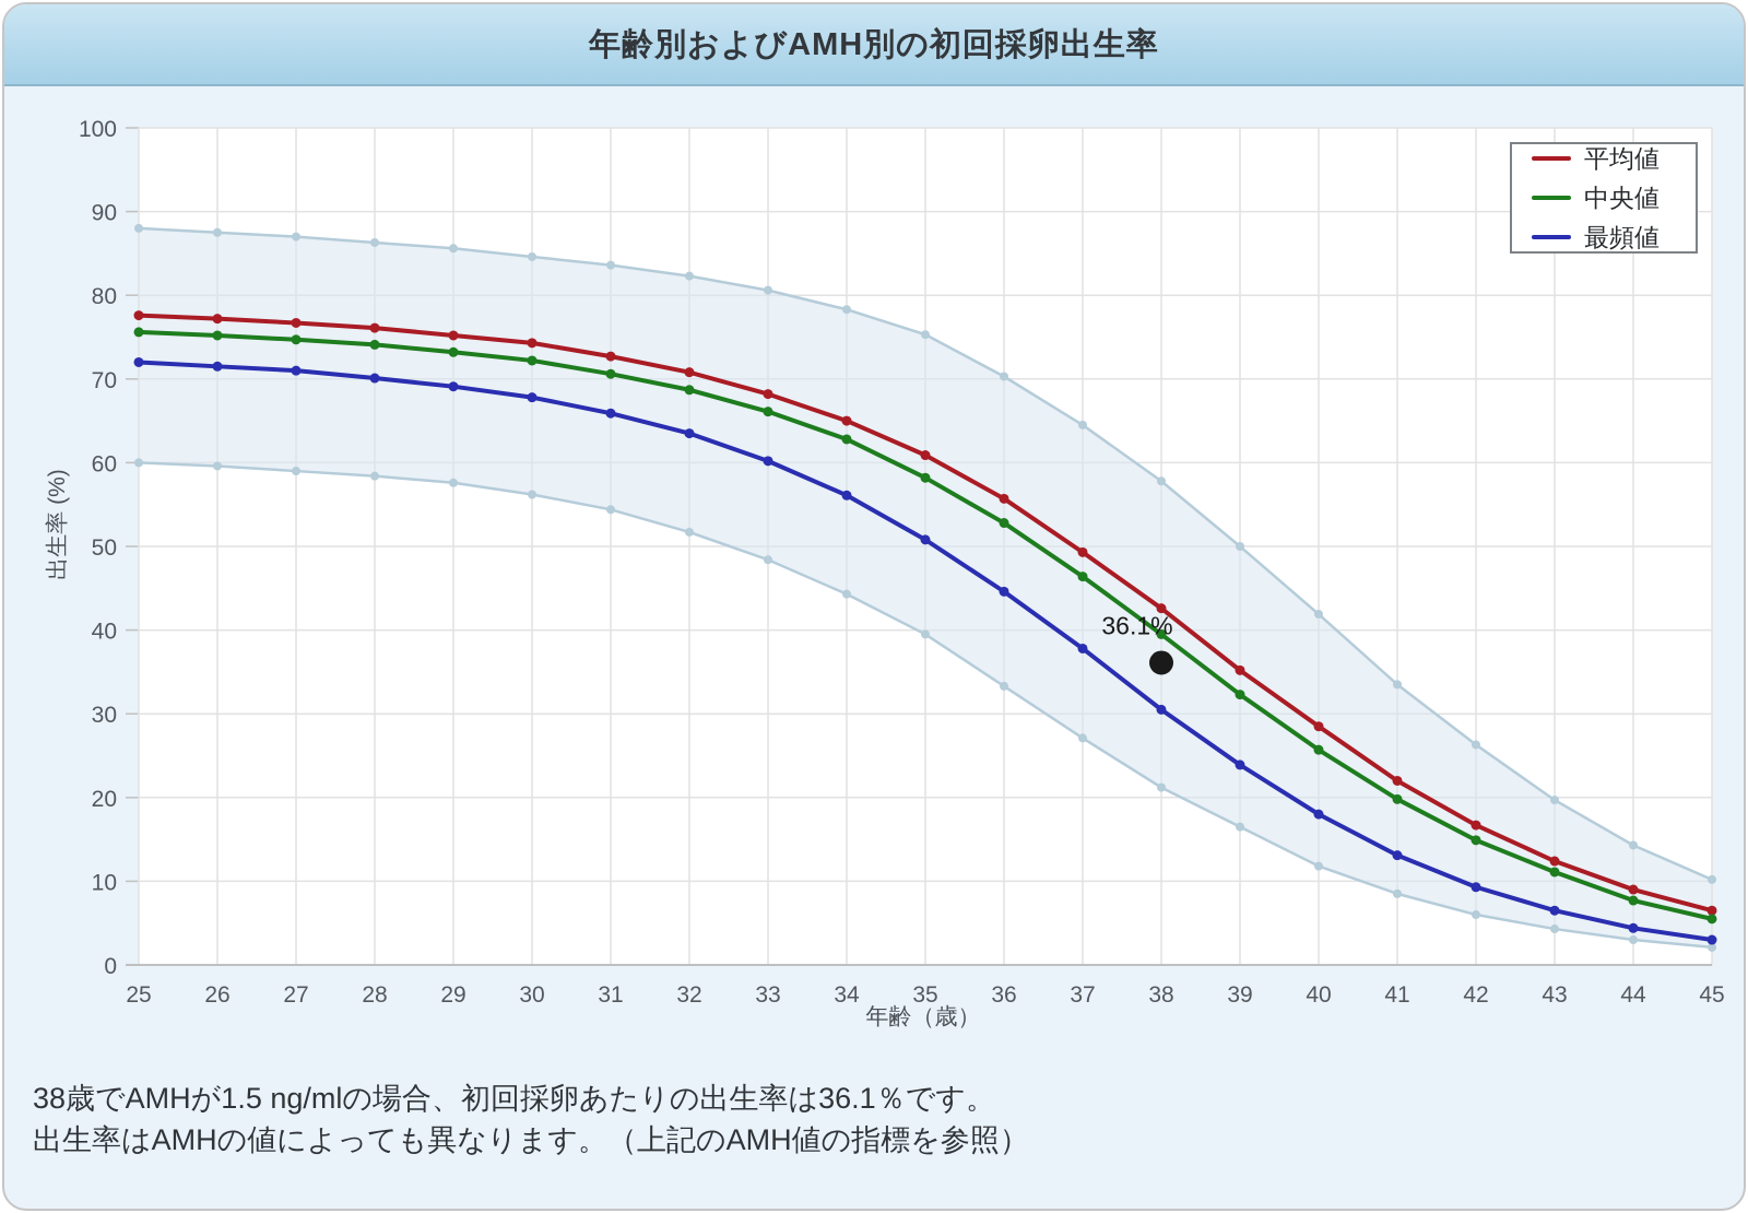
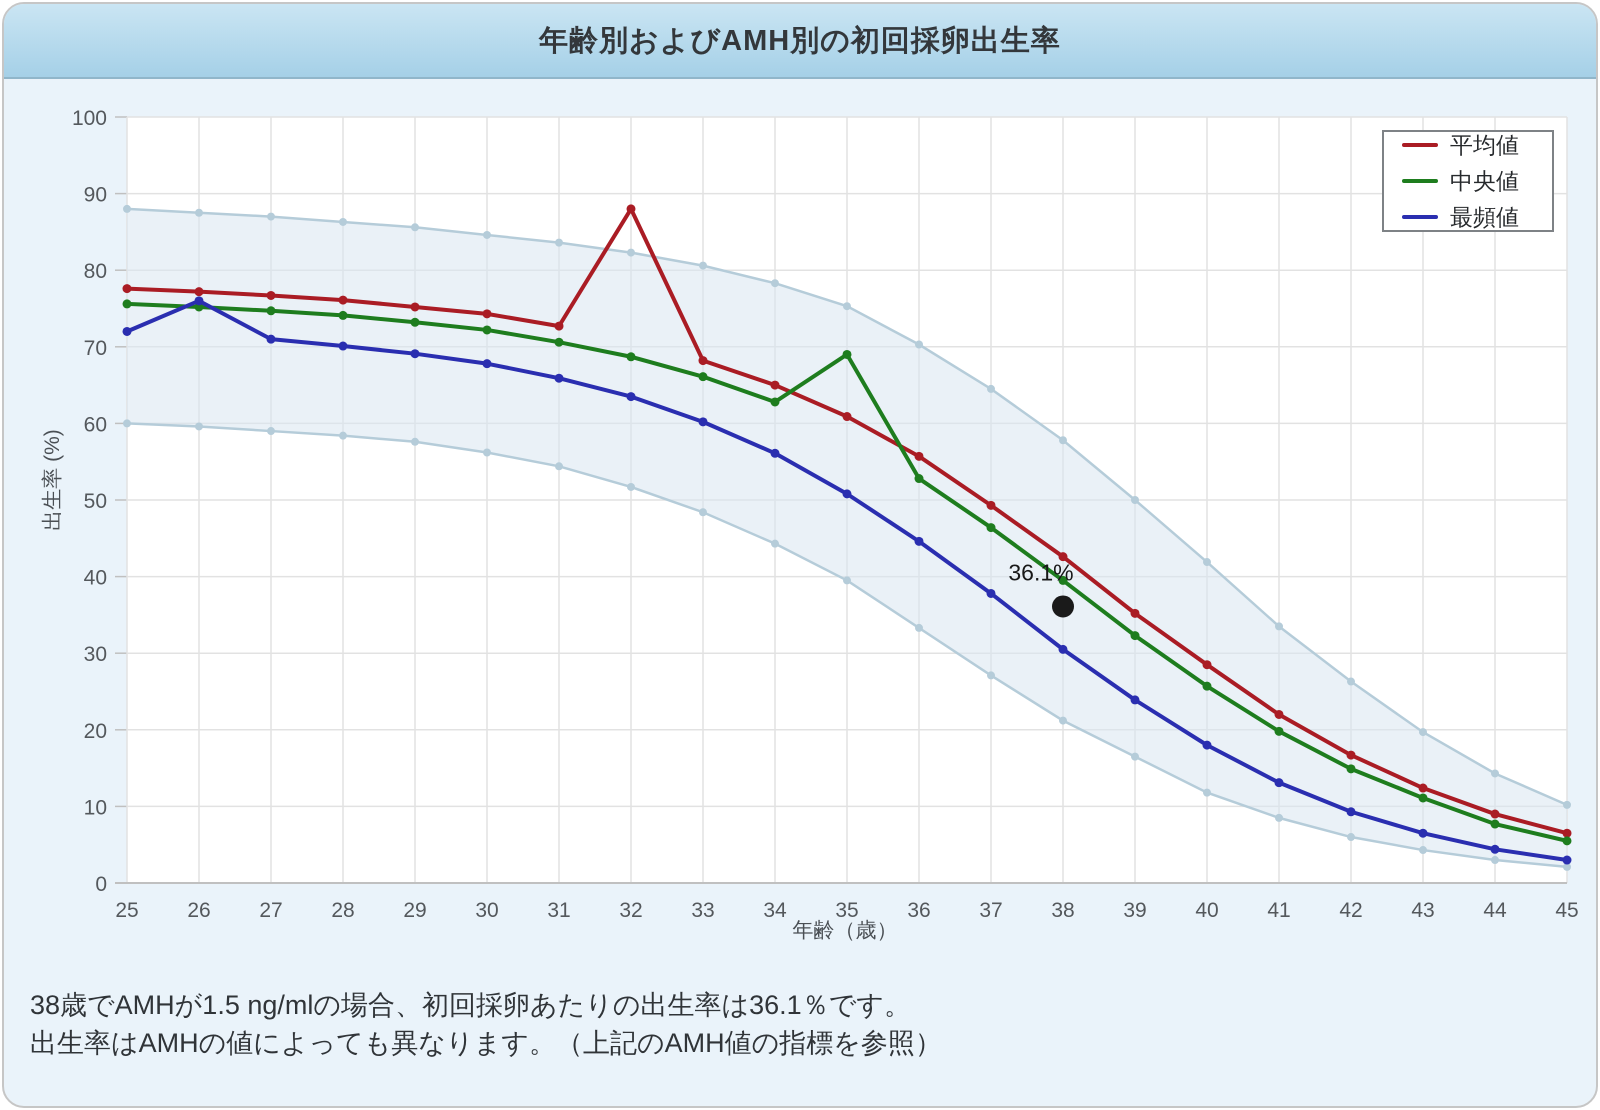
最頻値/26: 72 -> 76
平均値/32: 71 -> 88
中央値/35: 58 -> 69
